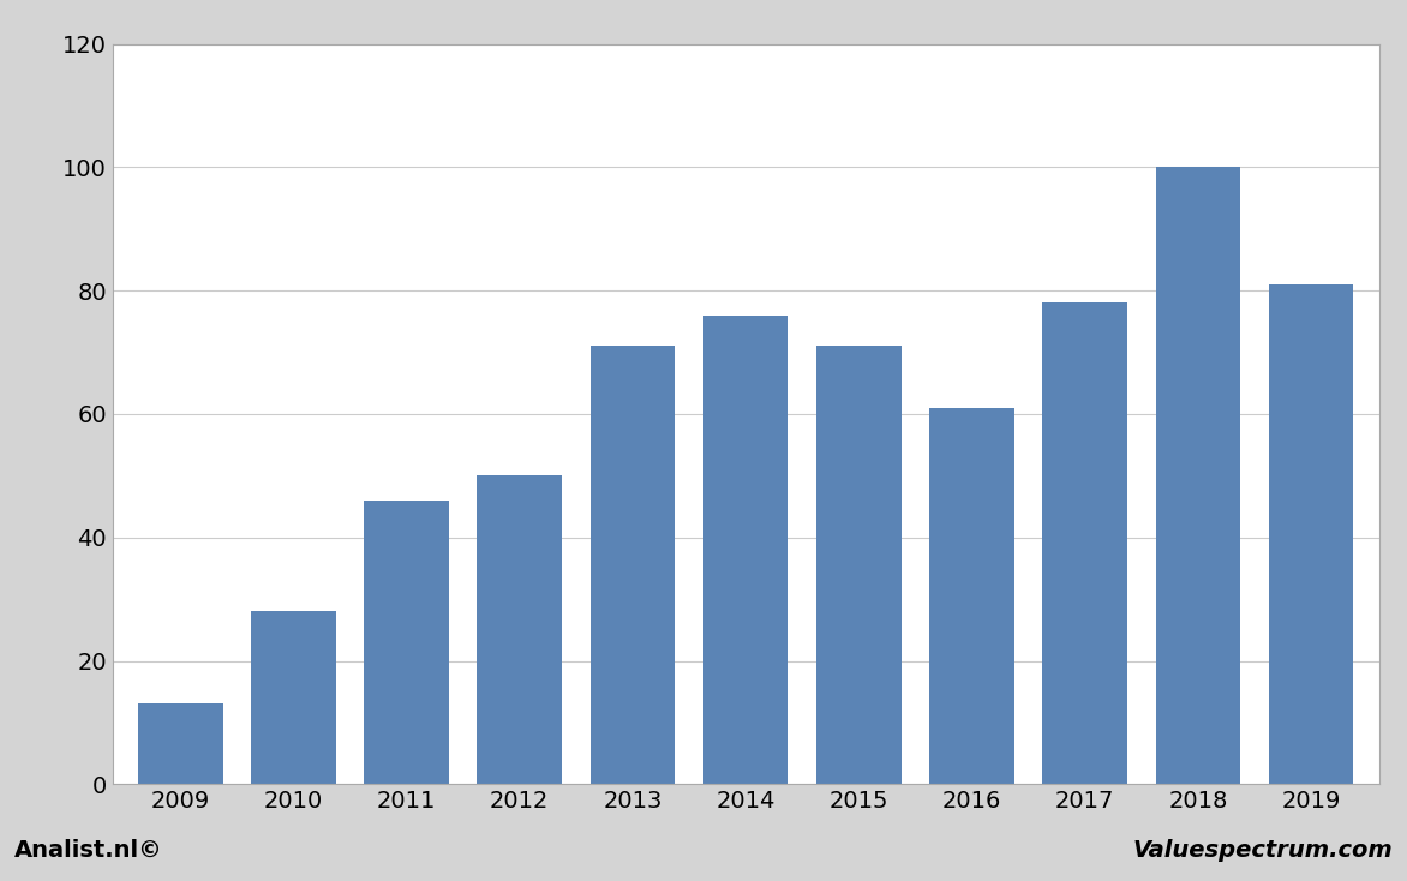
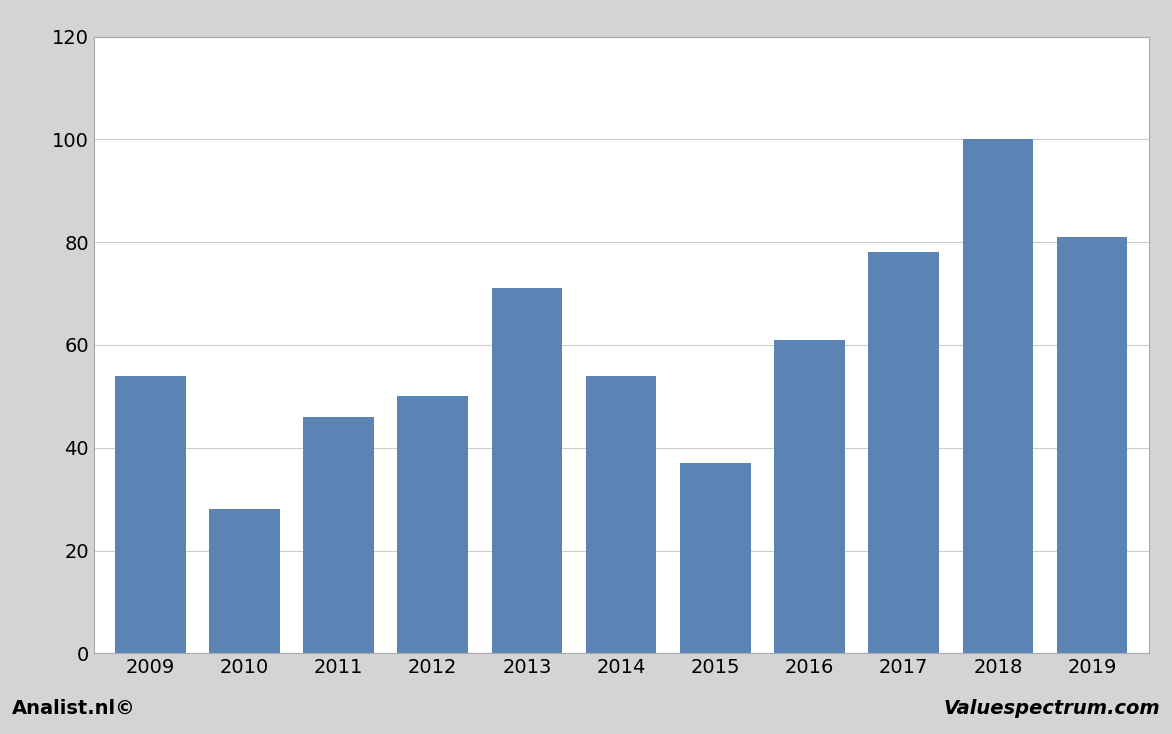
2009: 13 -> 54
2014: 76 -> 54
2015: 71 -> 37
